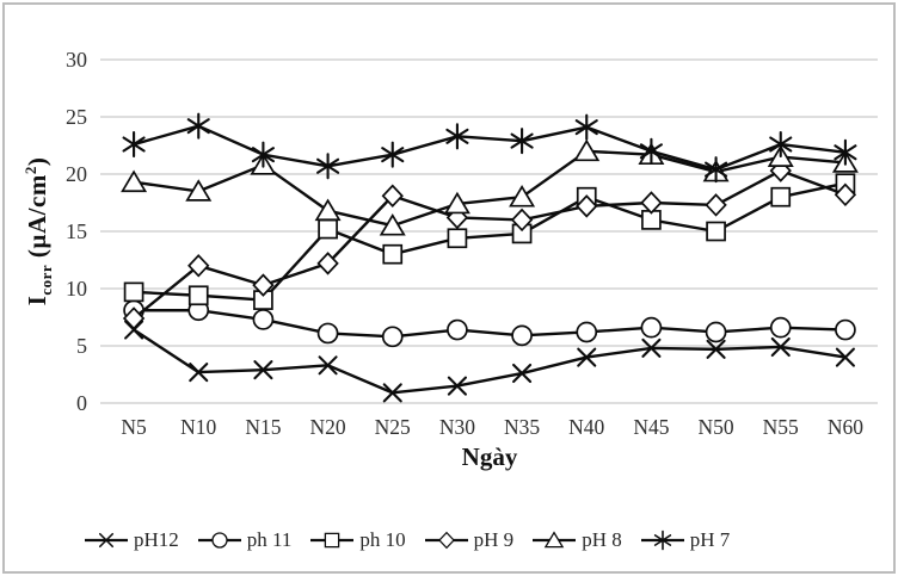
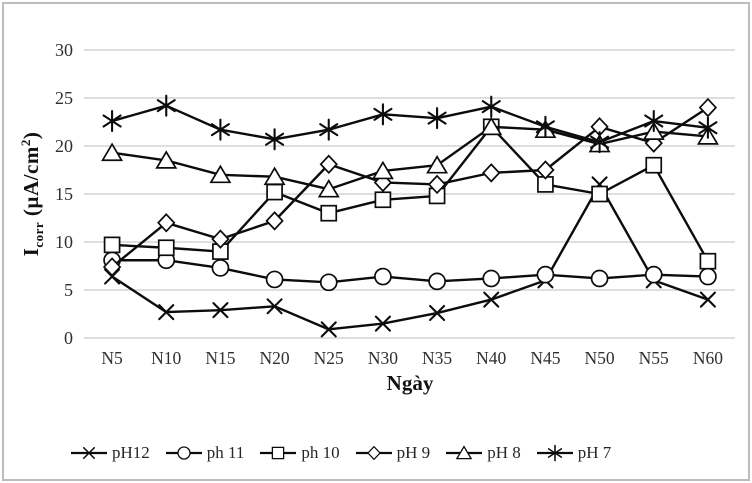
pH 8/N15: 21 -> 17
ph 10/N40: 18 -> 22
pH12/N45: 5 -> 6
pH12/N50: 5 -> 16
pH 9/N50: 17 -> 22
pH12/N55: 5 -> 6
ph 10/N60: 19 -> 8
pH 9/N60: 18 -> 24
